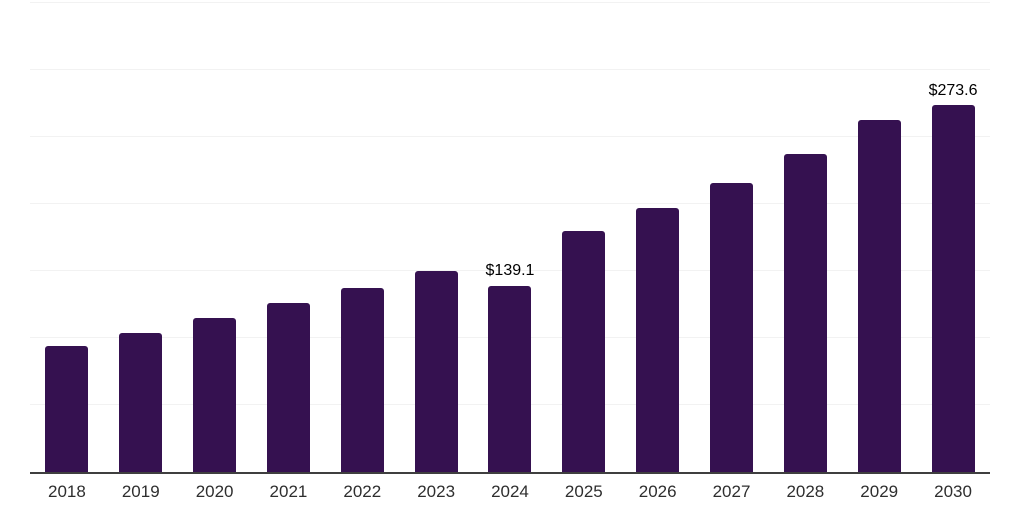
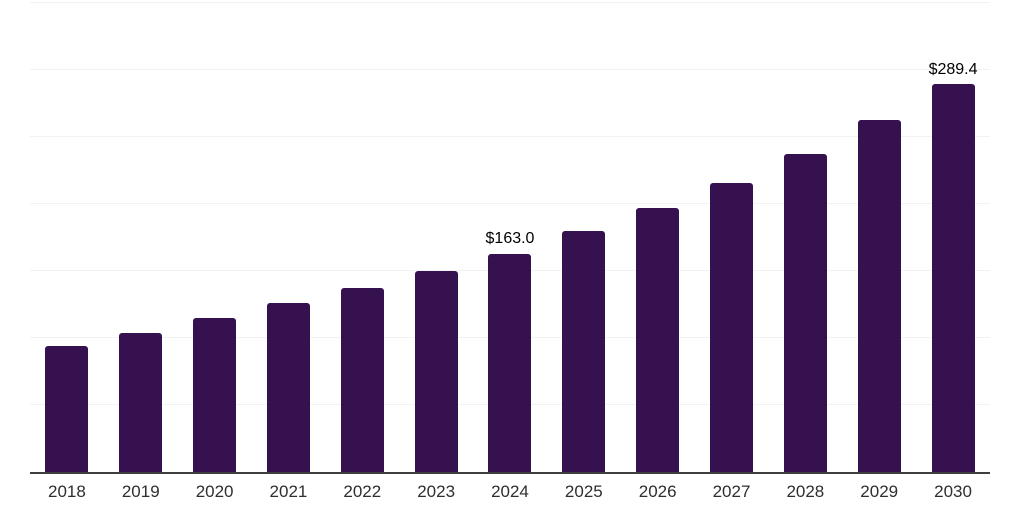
2024: $139.1 -> $163.0
2030: $273.6 -> $289.4
